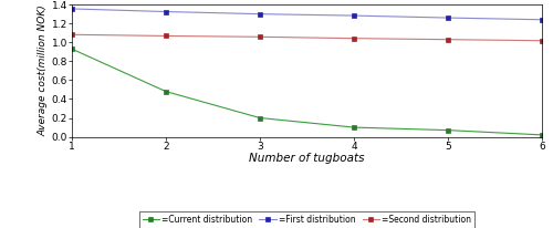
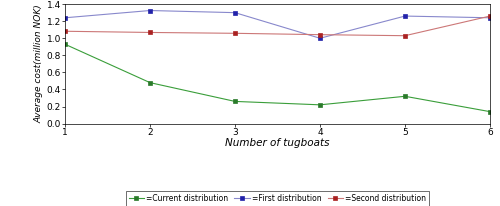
=First distribution/1: 1.35 -> 1.24
=Current distribution/3: 0.20 -> 0.26
=Current distribution/4: 0.10 -> 0.22
=First distribution/4: 1.28 -> 1.00
=Current distribution/5: 0.07 -> 0.32
=Current distribution/6: 0.02 -> 0.14
=Second distribution/6: 1.02 -> 1.26
